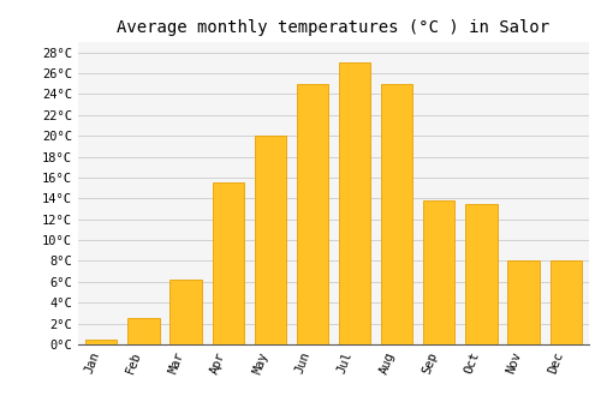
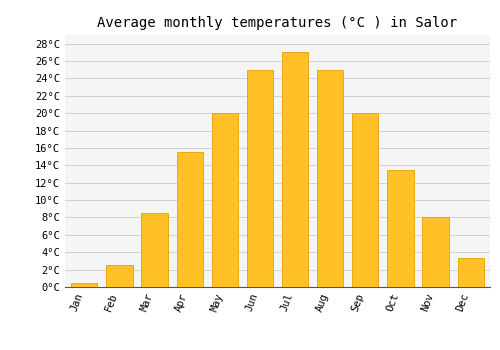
Mar: 6.2°C -> 8.5°C
Sep: 13.8°C -> 20.0°C
Dec: 8.0°C -> 3.3°C
